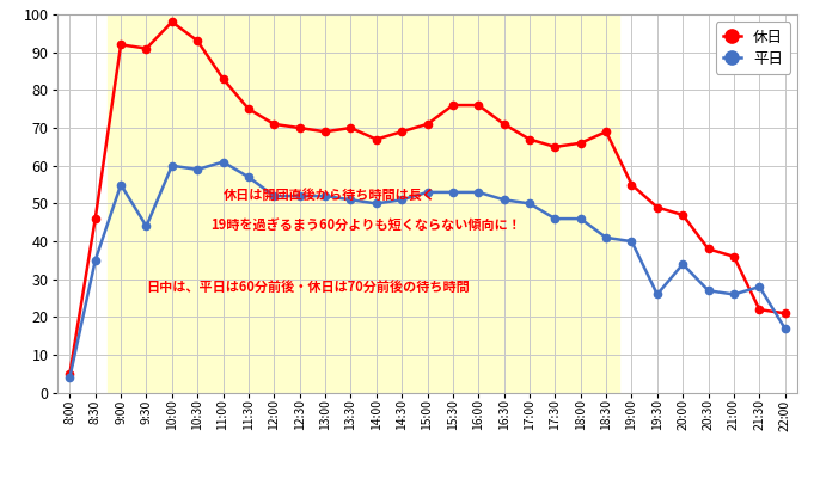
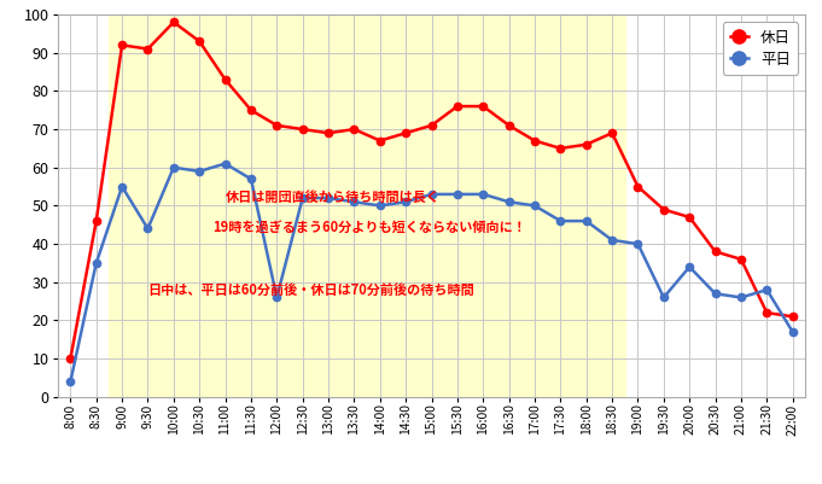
休日/8:00: 5 -> 10
平日/12:00: 52 -> 26
